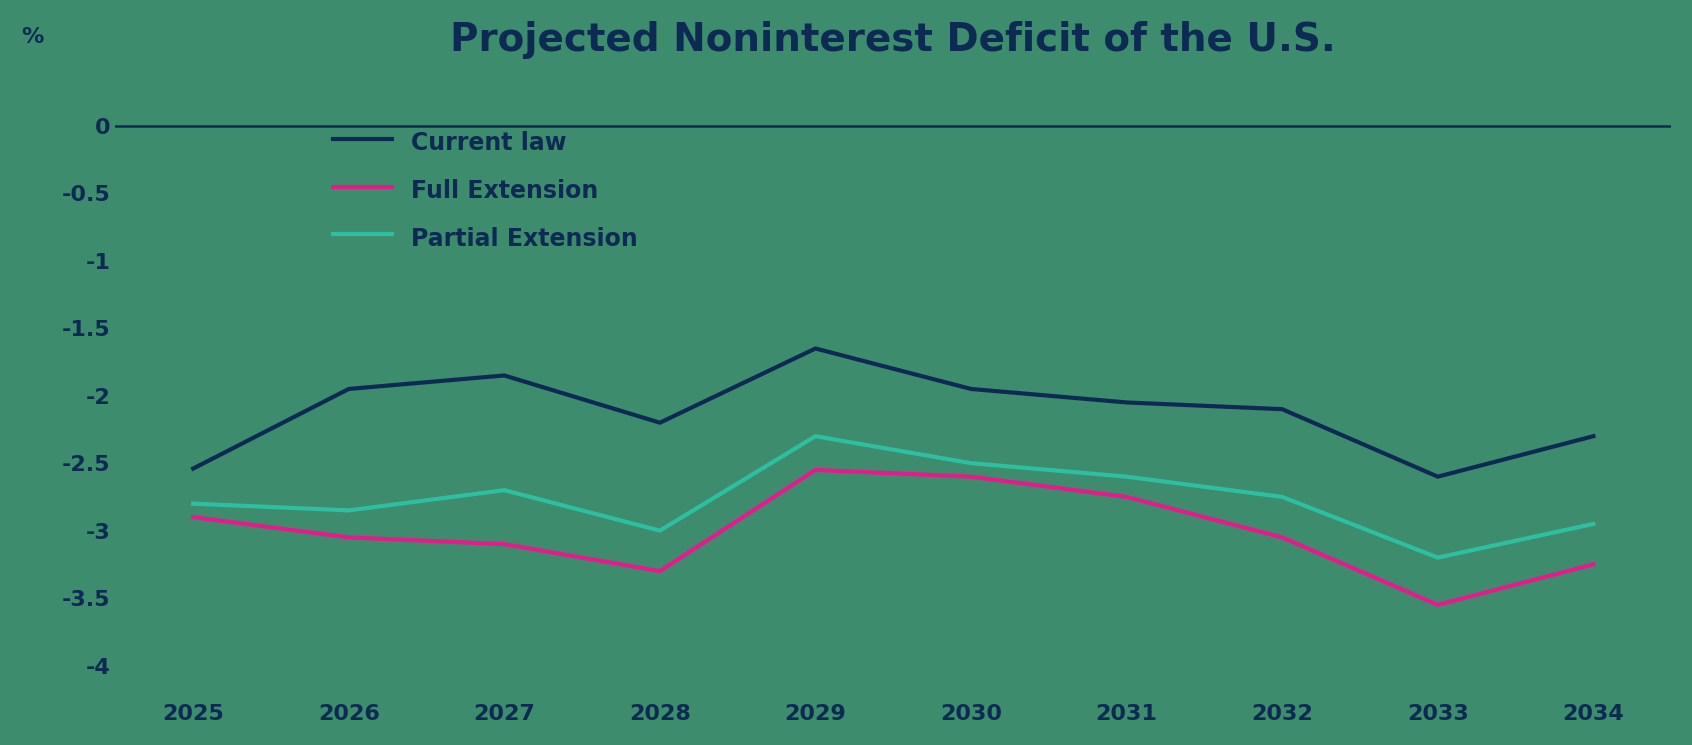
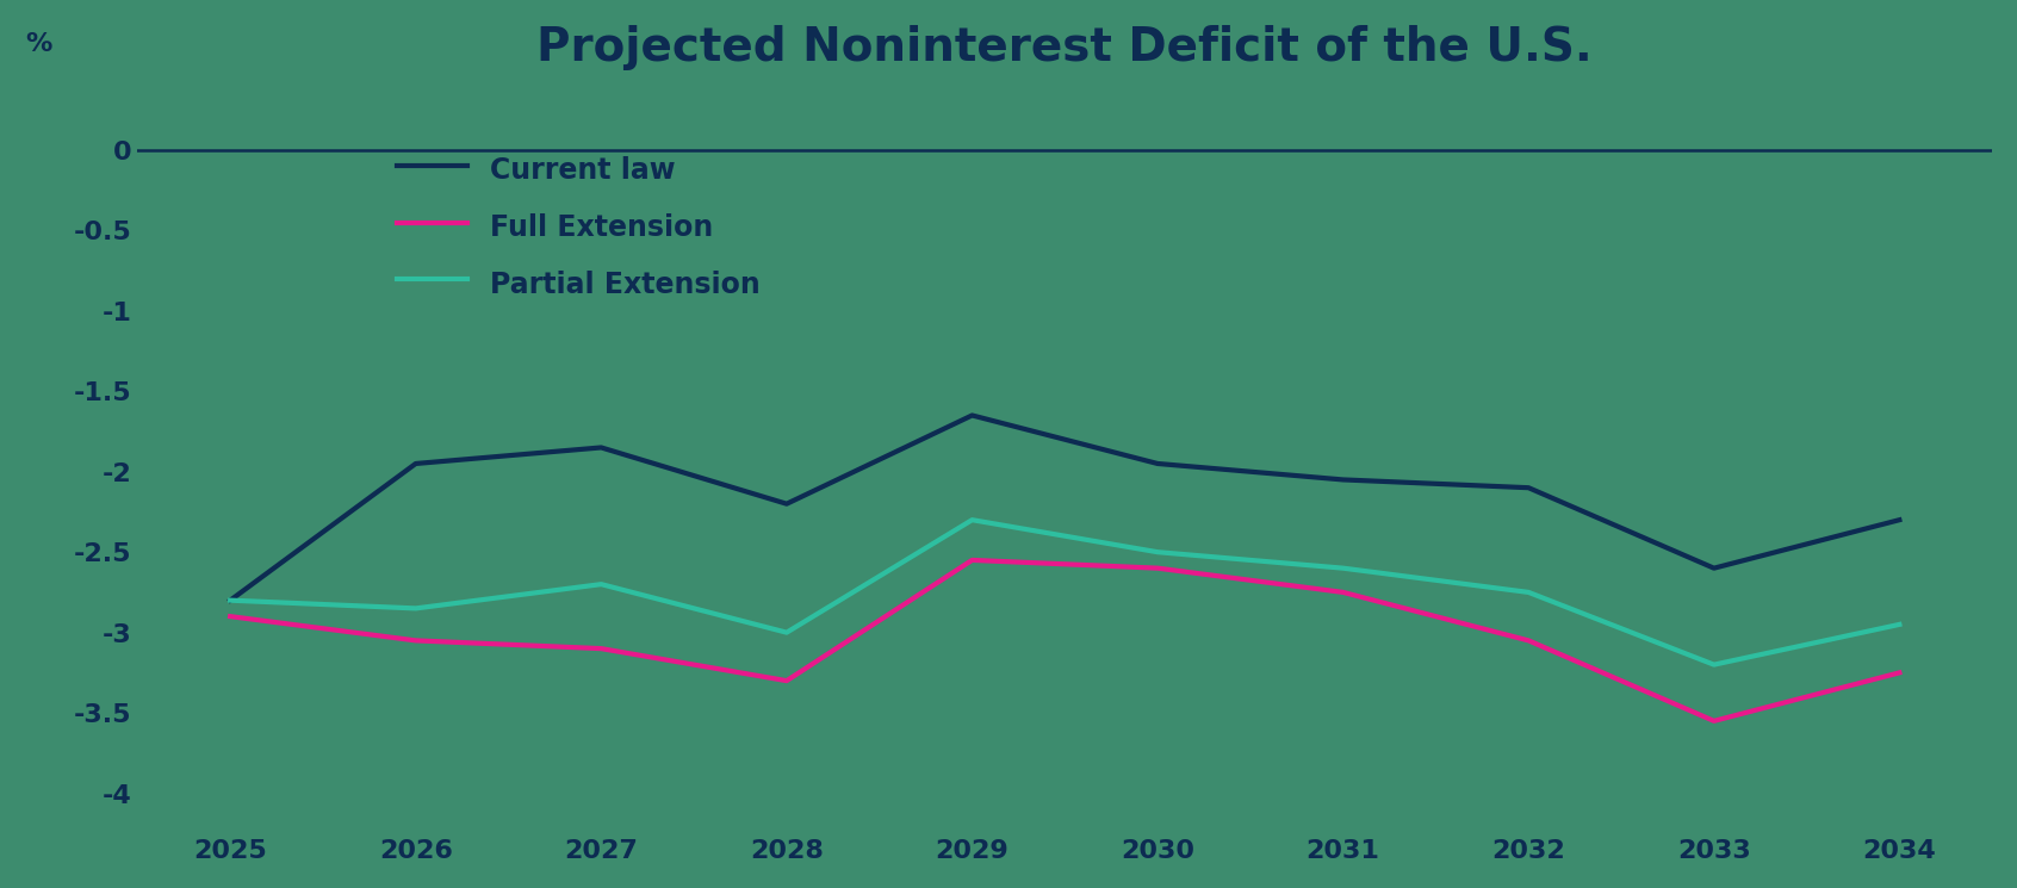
Current law/2025: -2.54 -> -2.80
